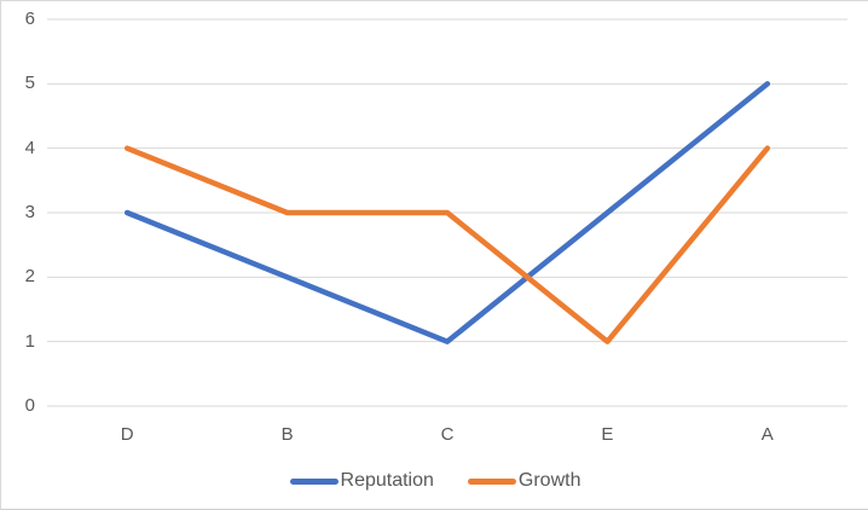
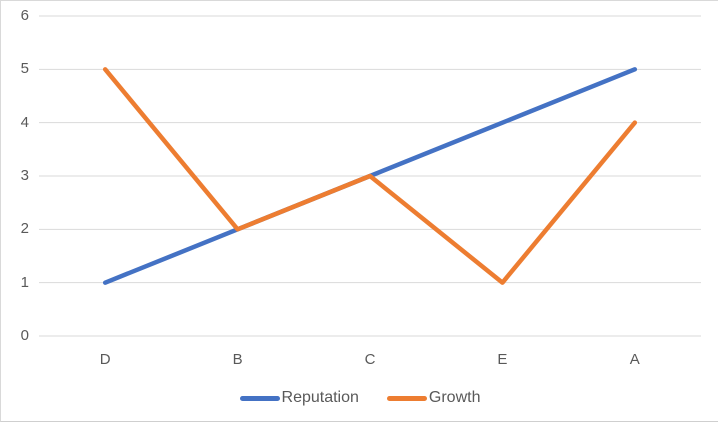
Reputation/D: 3 -> 1
Growth/D: 4 -> 5
Growth/B: 3 -> 2
Reputation/C: 1 -> 3
Reputation/E: 3 -> 4
